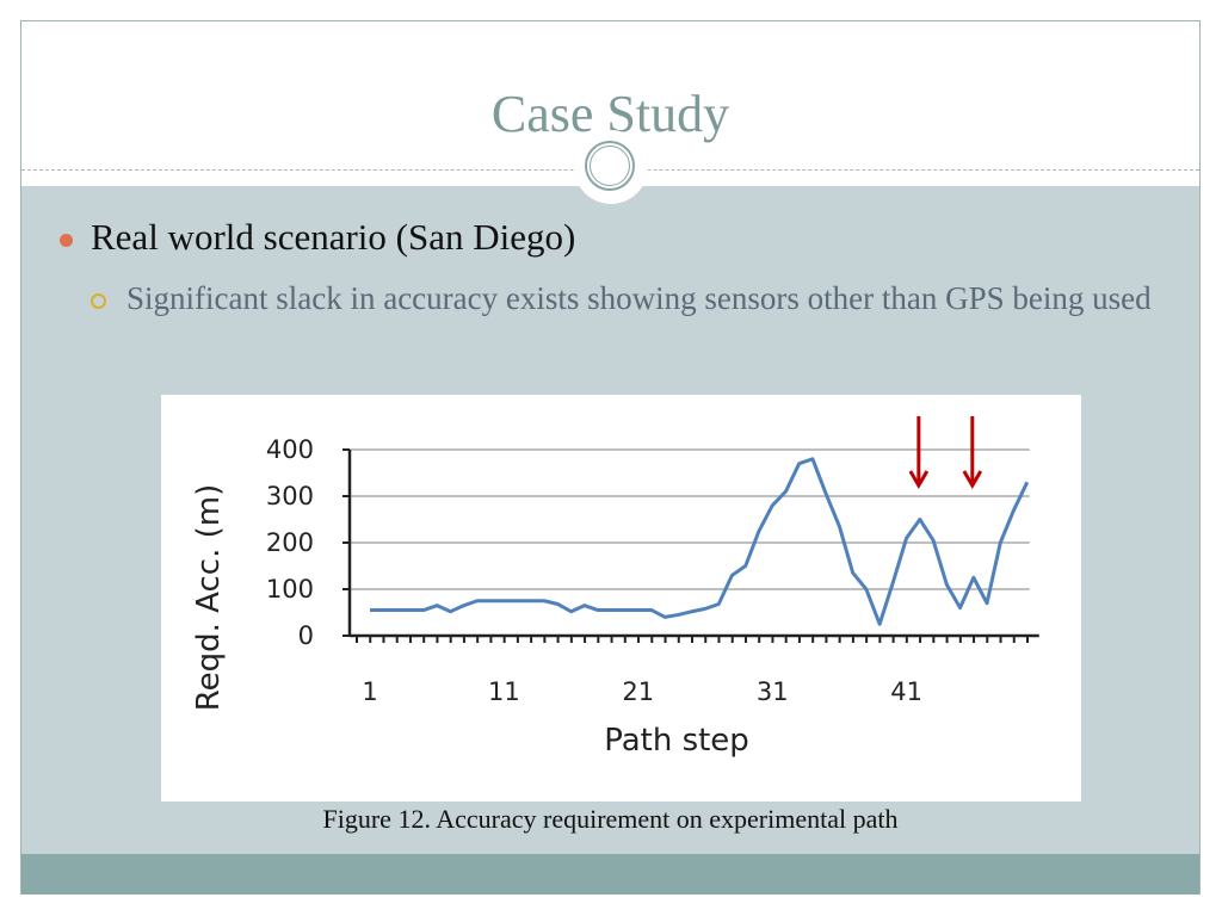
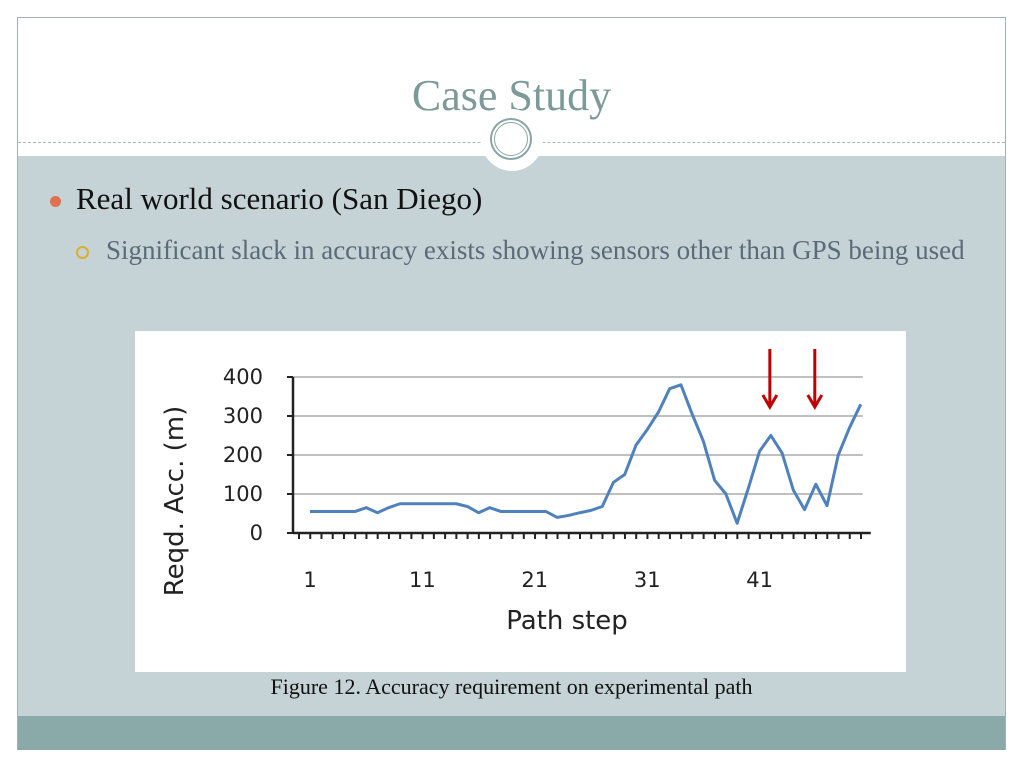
31: 280 -> 260
